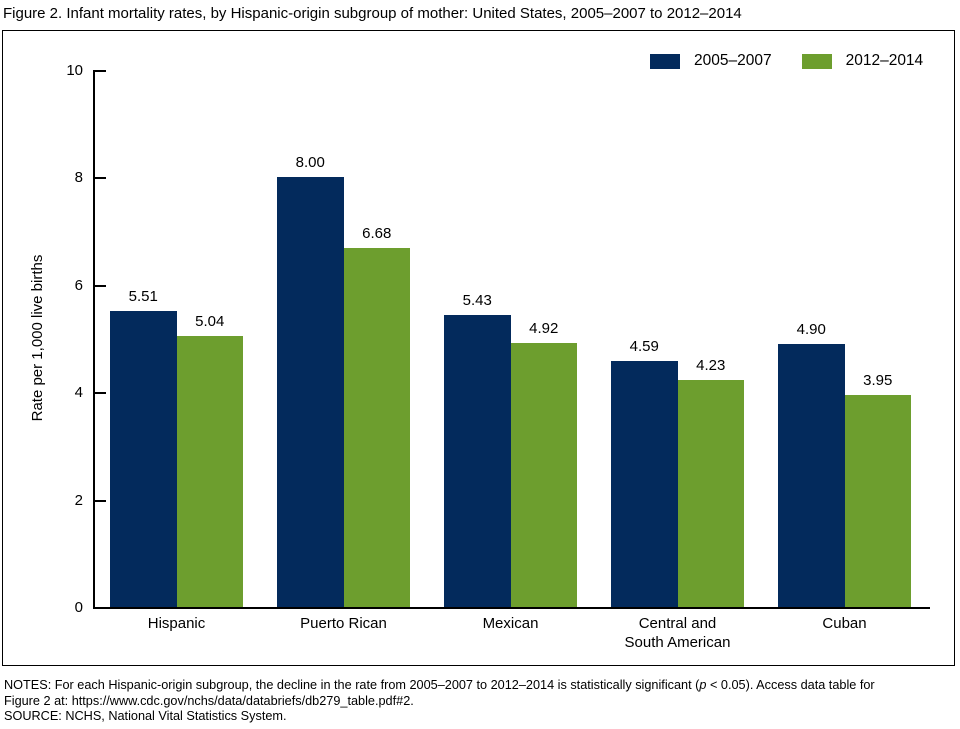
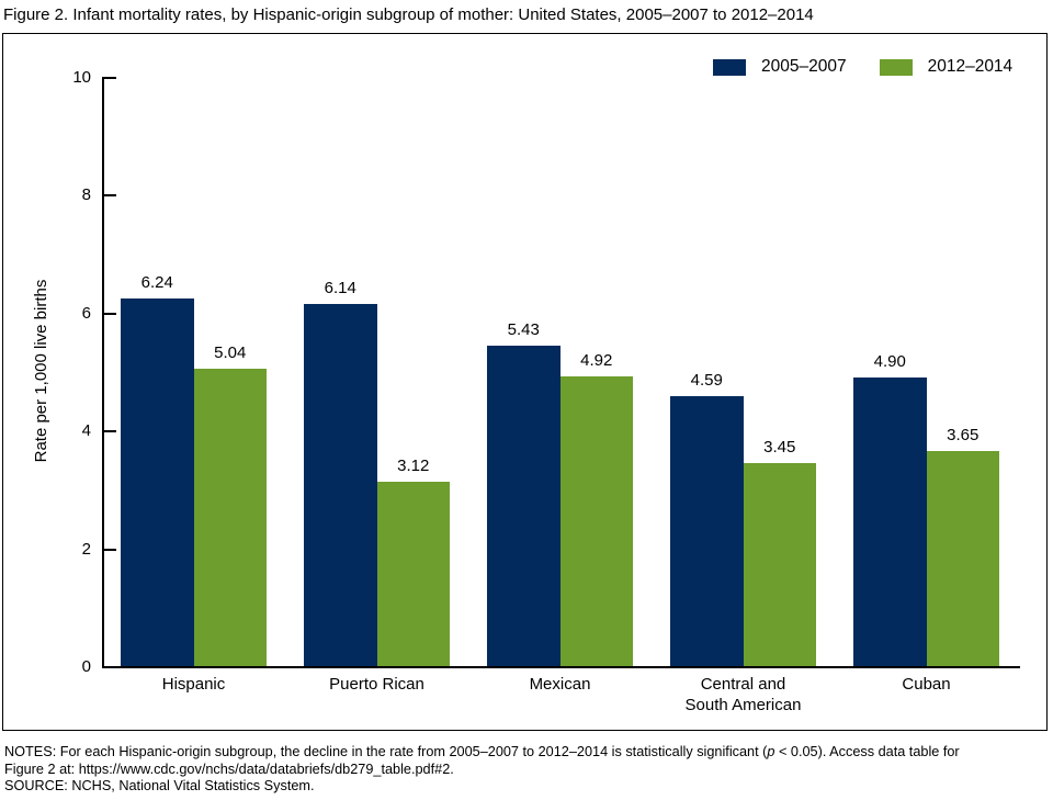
2005–2007/Hispanic: 5.51 -> 6.24
2005–2007/Puerto Rican: 8.00 -> 6.14
2012–2014/Puerto Rican: 6.68 -> 3.12
2012–2014/Central and South American: 4.23 -> 3.45
2012–2014/Cuban: 3.95 -> 3.65
